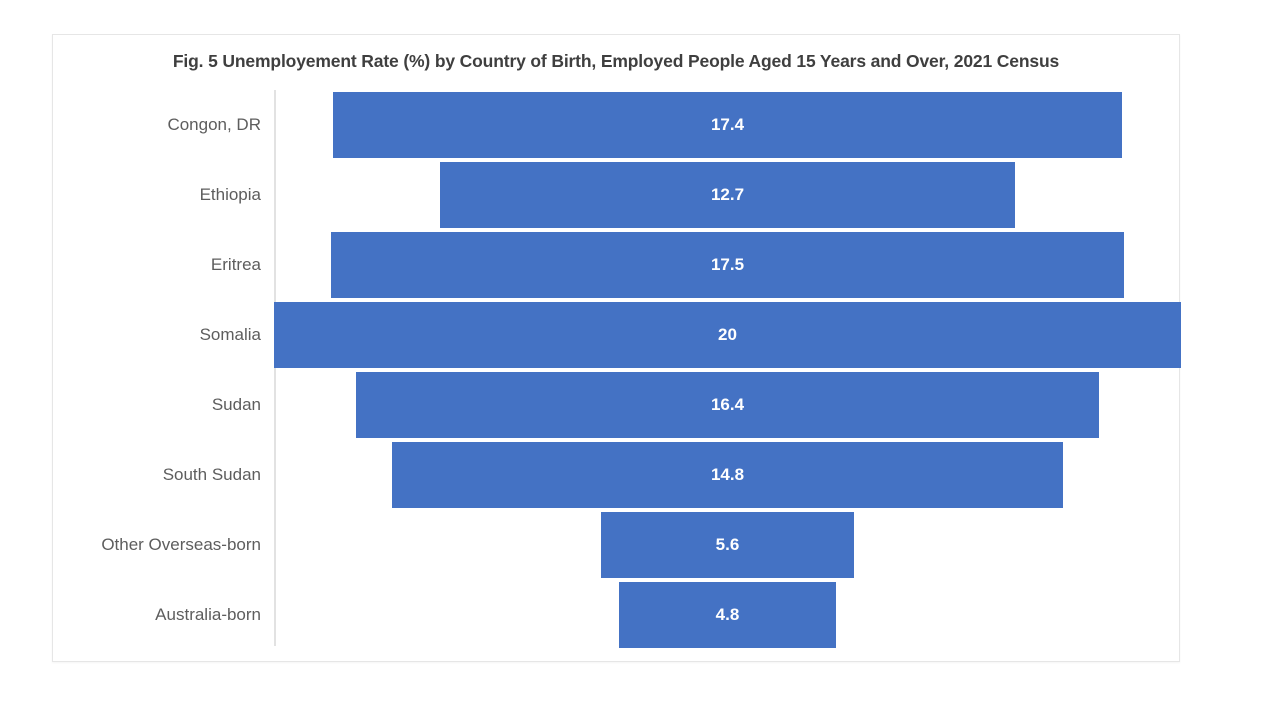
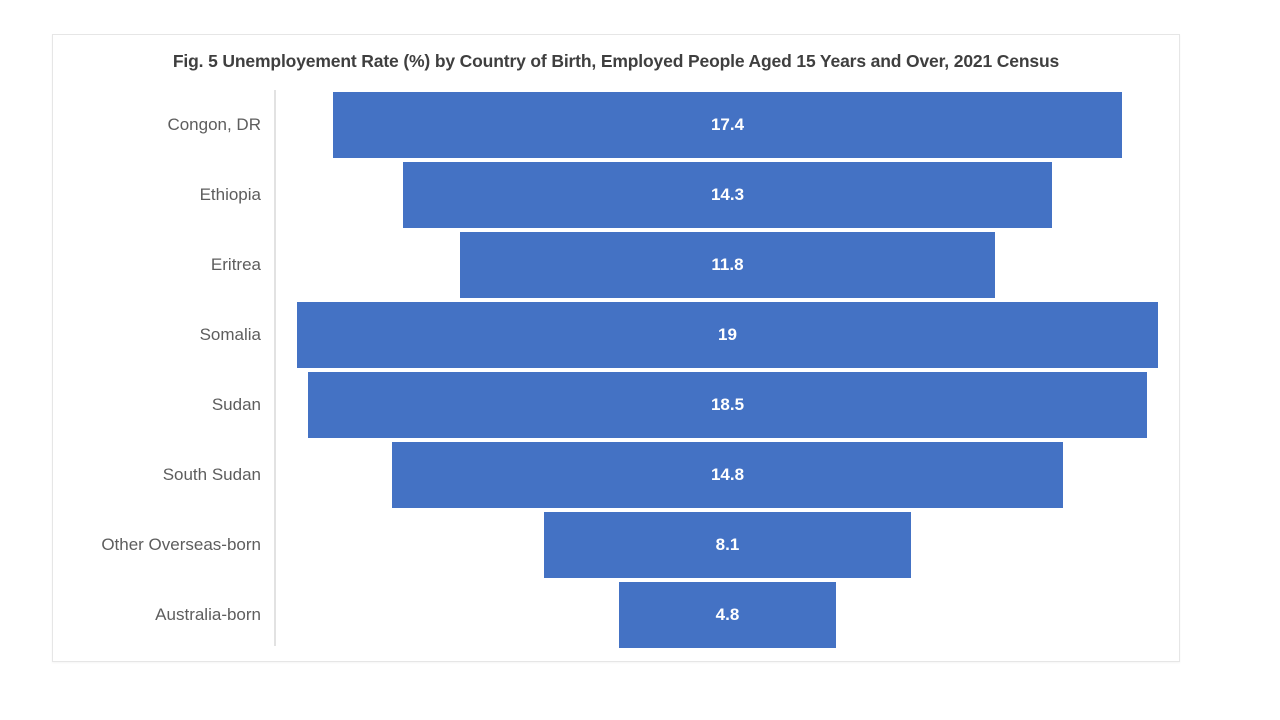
Ethiopia: 12.7 -> 14.3
Eritrea: 17.5 -> 11.8
Somalia: 20 -> 19
Sudan: 16.4 -> 18.5
Other Overseas-born: 5.6 -> 8.1
